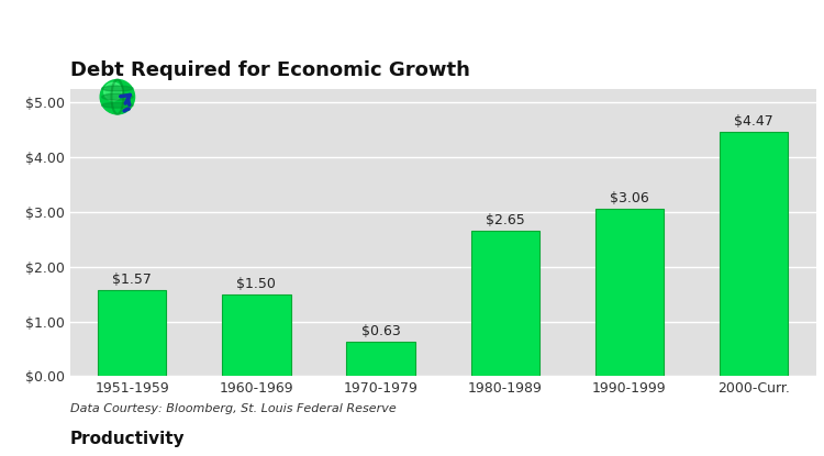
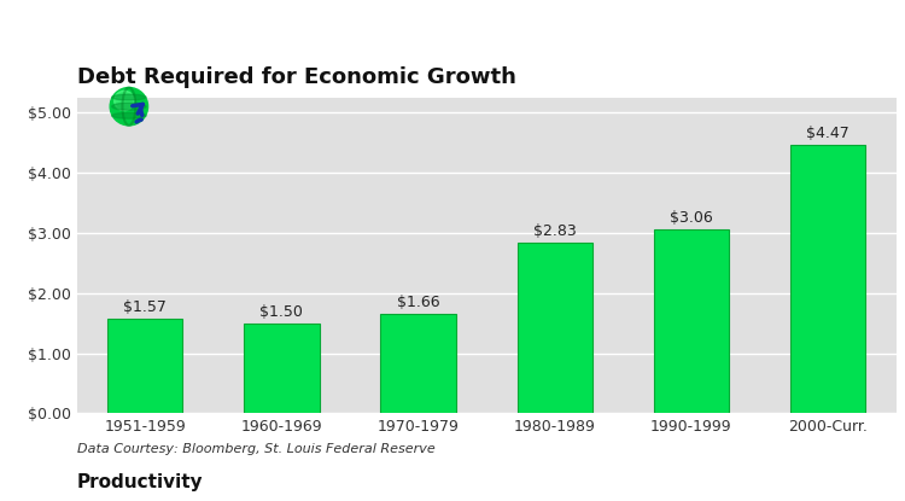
1970-1979: $0.63 -> $1.66
1980-1989: $2.65 -> $2.83
